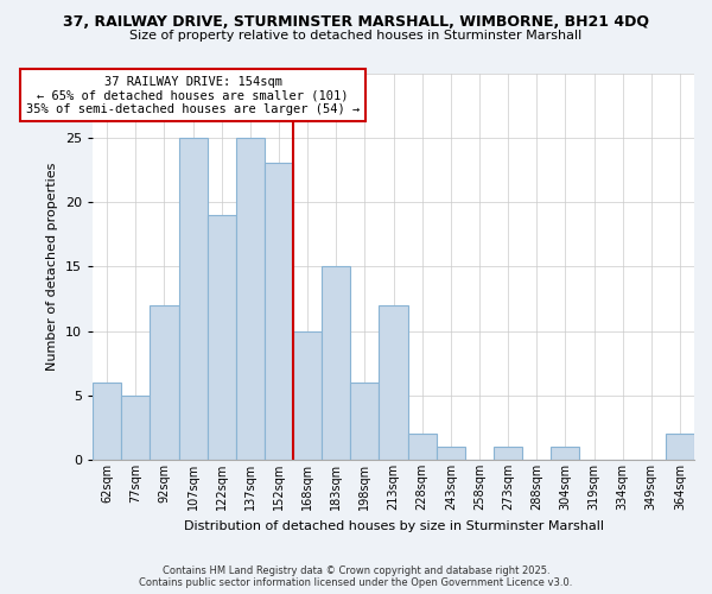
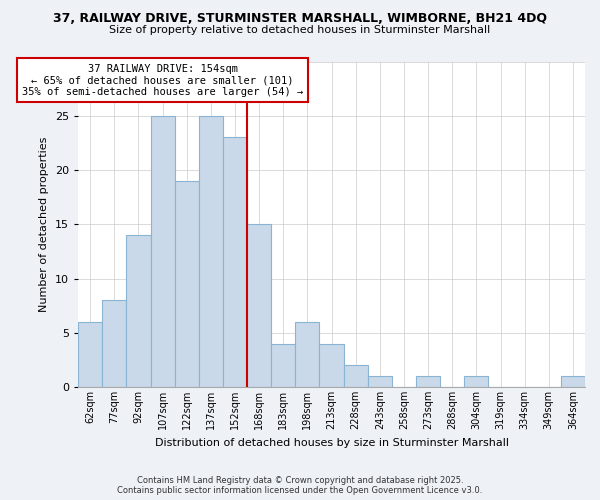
77sqm: 5 -> 8
92sqm: 12 -> 14
168sqm: 10 -> 15
183sqm: 15 -> 4
213sqm: 12 -> 4
364sqm: 2 -> 1
